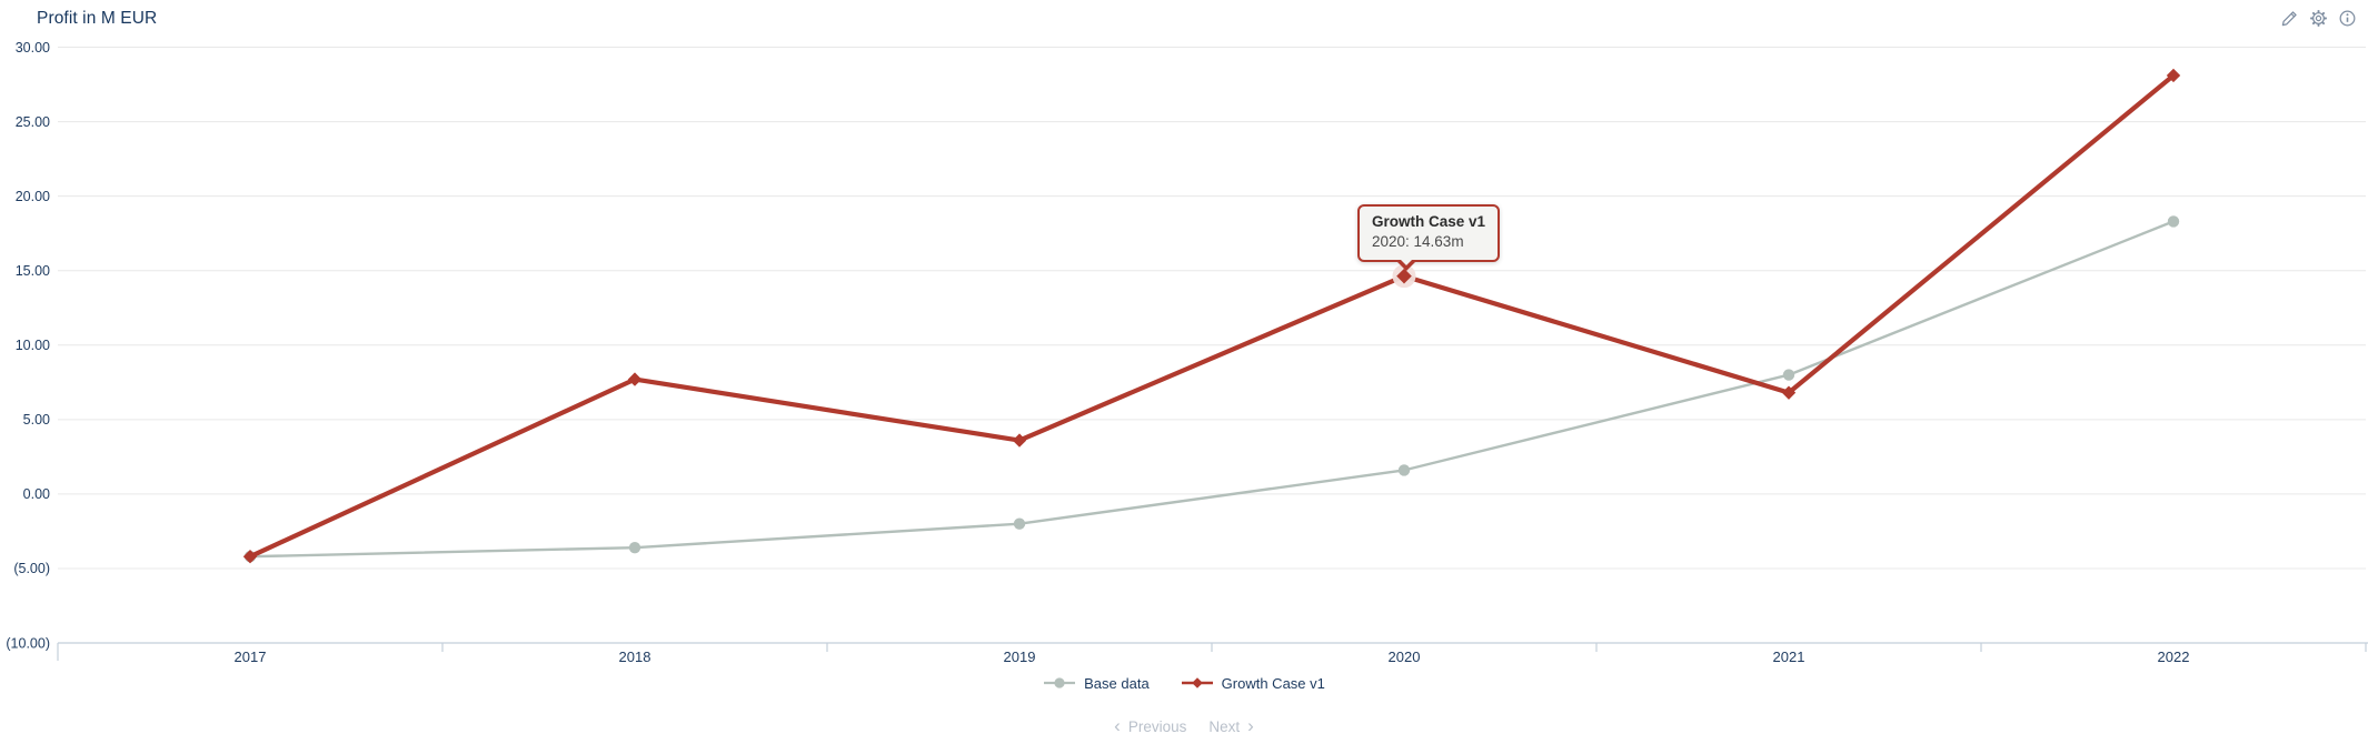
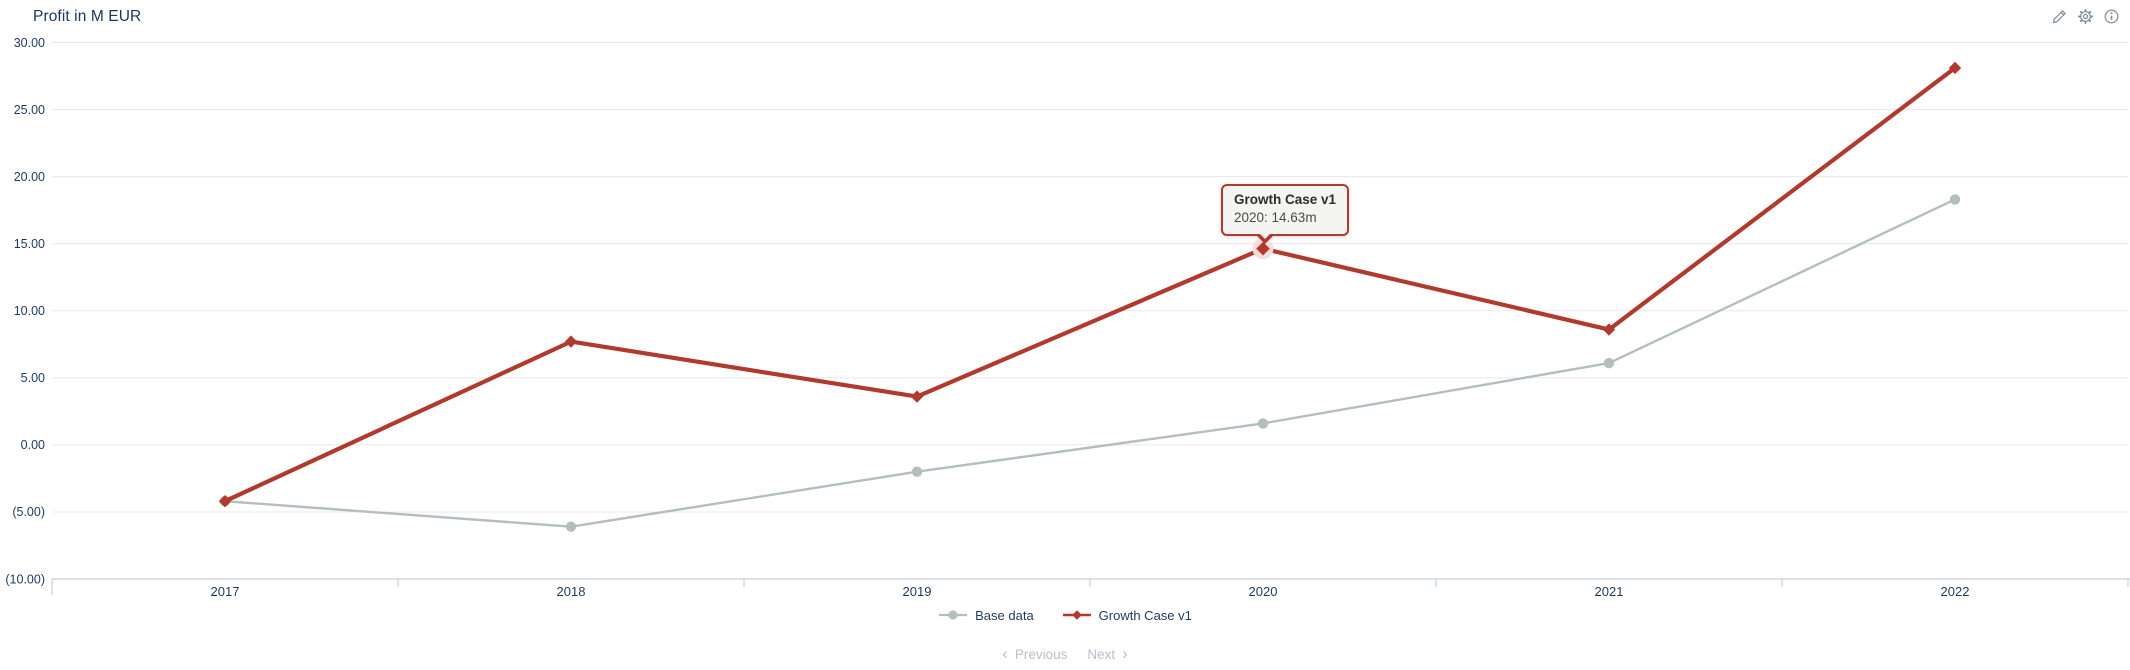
Base data/2018: -3.6 -> -6.1
Base data/2021: 8.0 -> 6.1
Growth Case v1/2021: 6.8 -> 8.6
